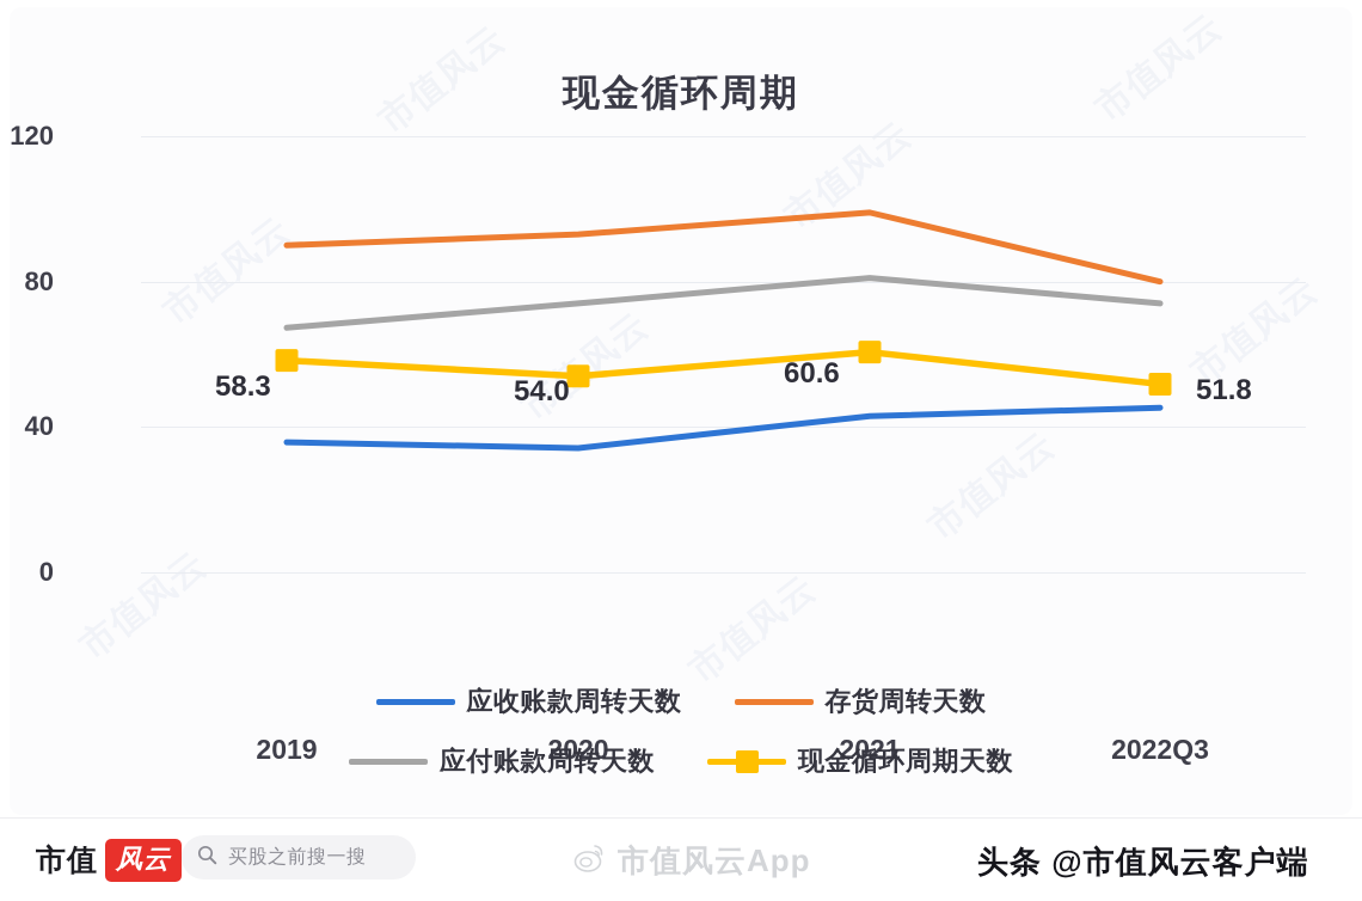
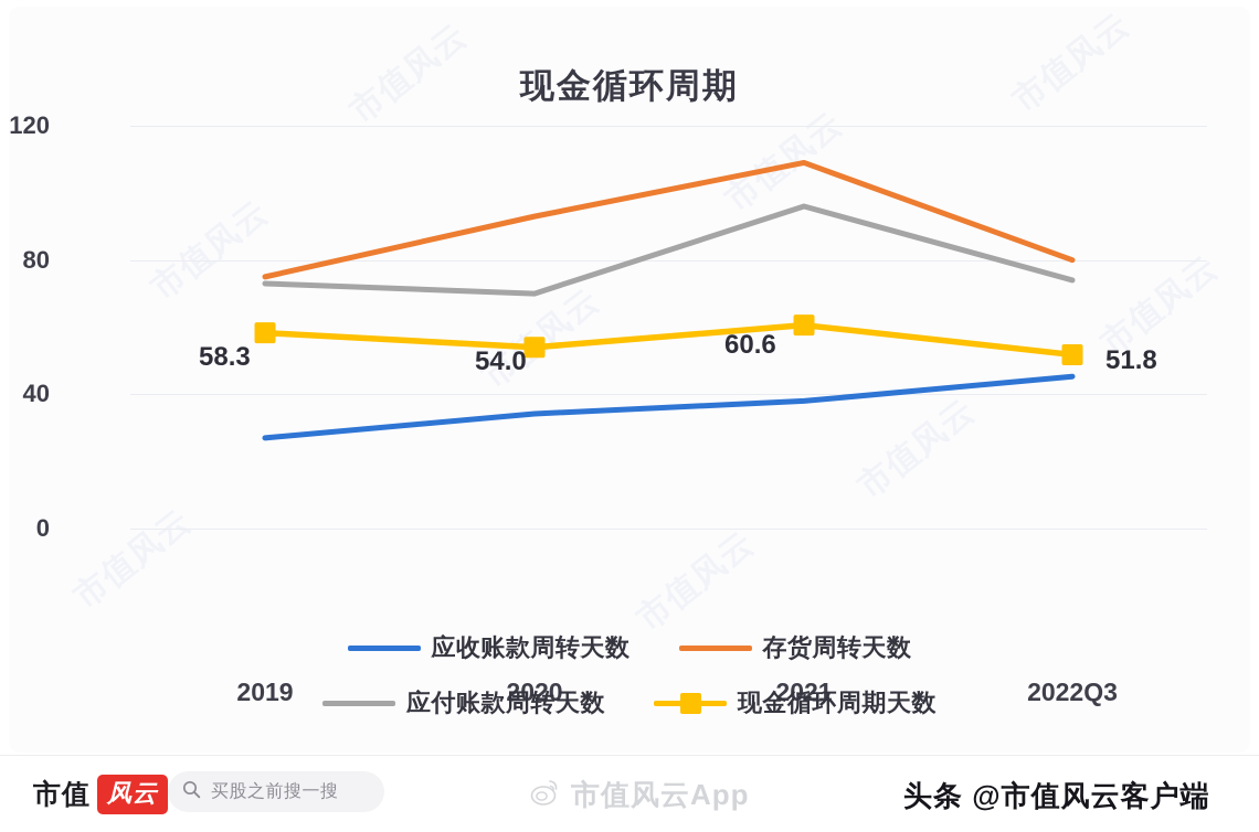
应收账款周转天数/2019: 36 -> 27
存货周转天数/2019: 90 -> 75
应付账款周转天数/2019: 67 -> 73
应付账款周转天数/2020: 74 -> 70
应收账款周转天数/2021: 43 -> 38
存货周转天数/2021: 99 -> 109
应付账款周转天数/2021: 81 -> 96
